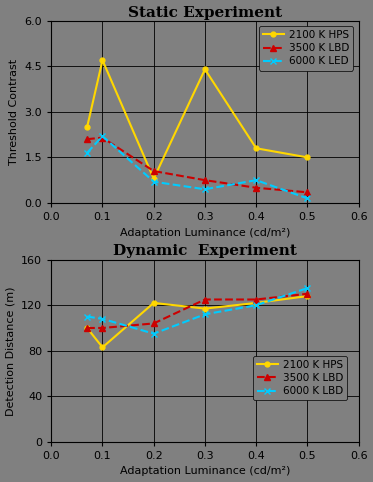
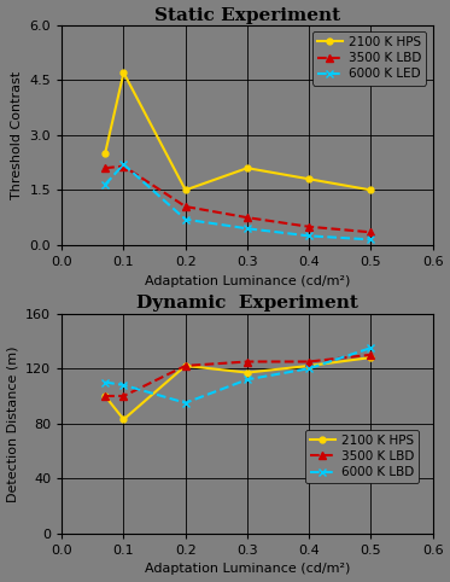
Static Experiment/2100 K HPS/0.2: 0.8 -> 1.5
Static Experiment/2100 K HPS/0.3: 4.4 -> 2.1
Static Experiment/6000 K LED/0.4: 0.75 -> 0.25
Dynamic Experiment/3500 K LBD/0.2: 104 -> 122
